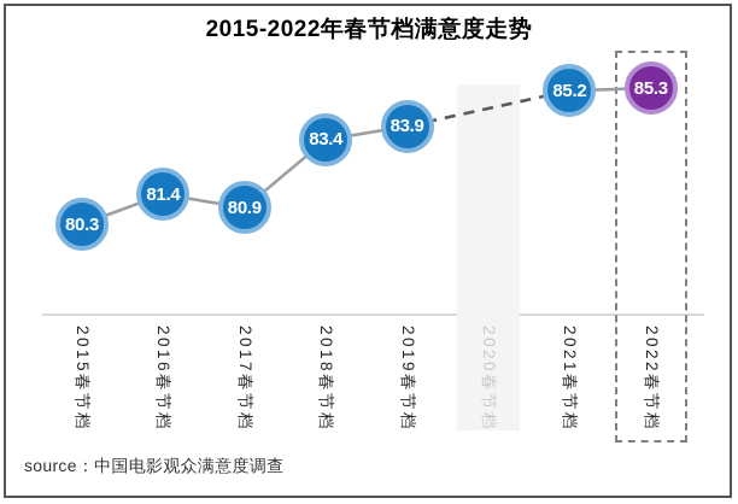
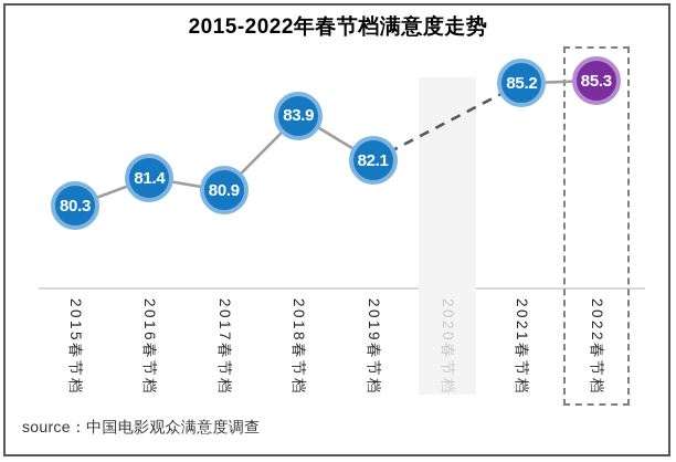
2018春节档: 83.4 -> 83.9
2019春节档: 83.9 -> 82.1
